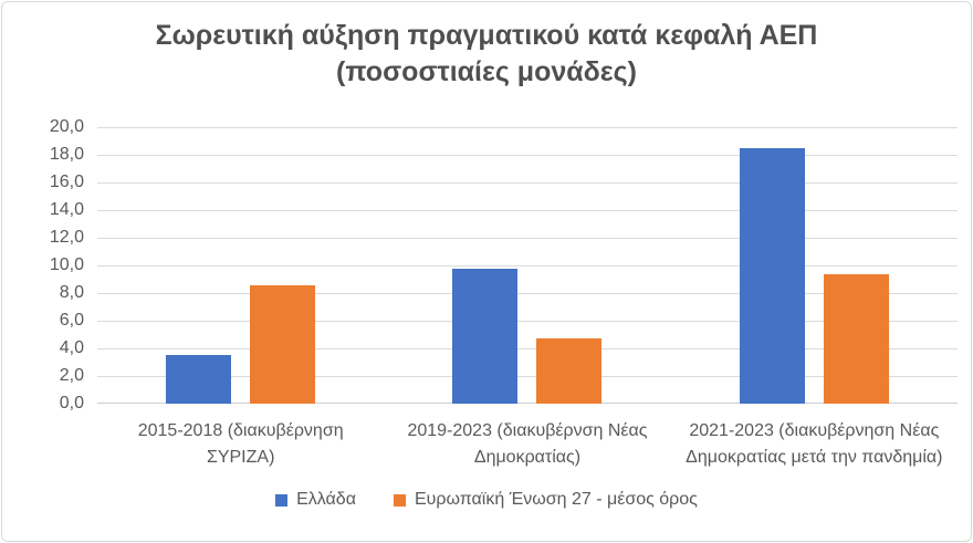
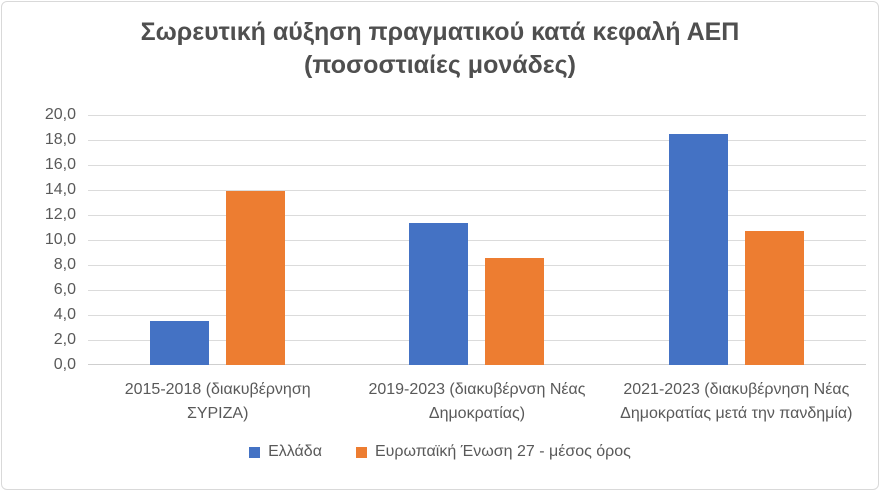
Ευρωπαϊκή Ένωση 27 - μέσος όρος/2015-2018 (διακυβέρνηση ΣΥΡΙΖΑ): 8,6 -> 13,9
Ελλάδα/2019-2023 (διακυβέρνση Νέας Δημοκρατίας): 9,8 -> 11,4
Ευρωπαϊκή Ένωση 27 - μέσος όρος/2019-2023 (διακυβέρνση Νέας Δημοκρατίας): 4,7 -> 8,6
Ευρωπαϊκή Ένωση 27 - μέσος όρος/2021-2023 (διακυβέρνηση Νέας Δημοκρατίας μετά την πανδημία): 9,4 -> 10,7
